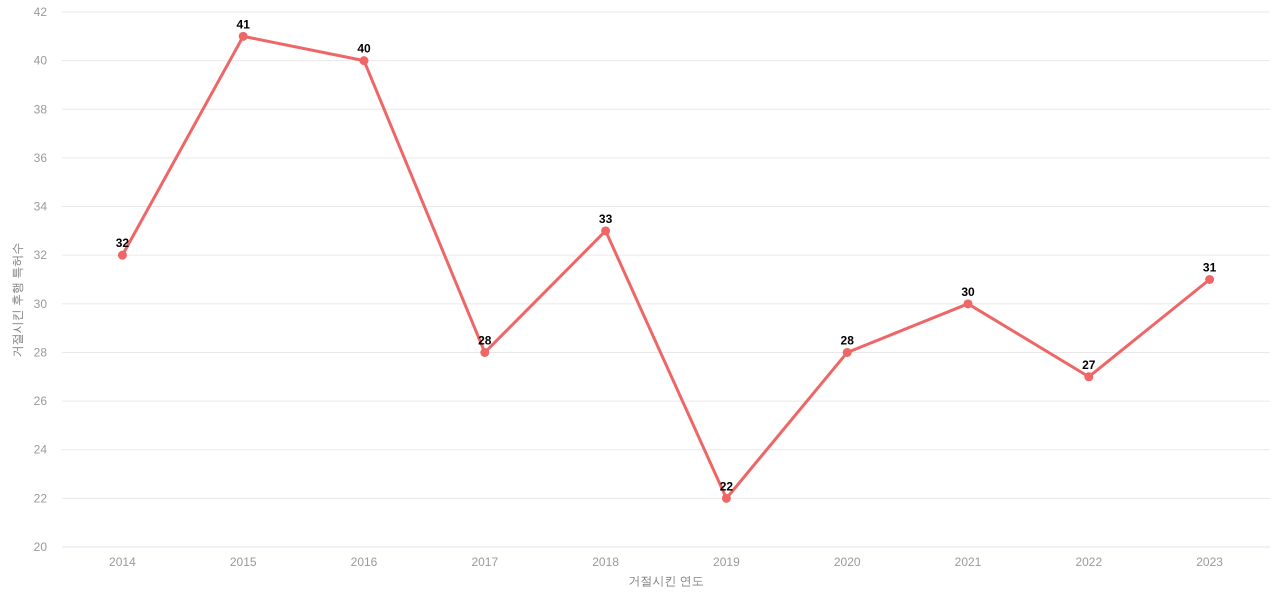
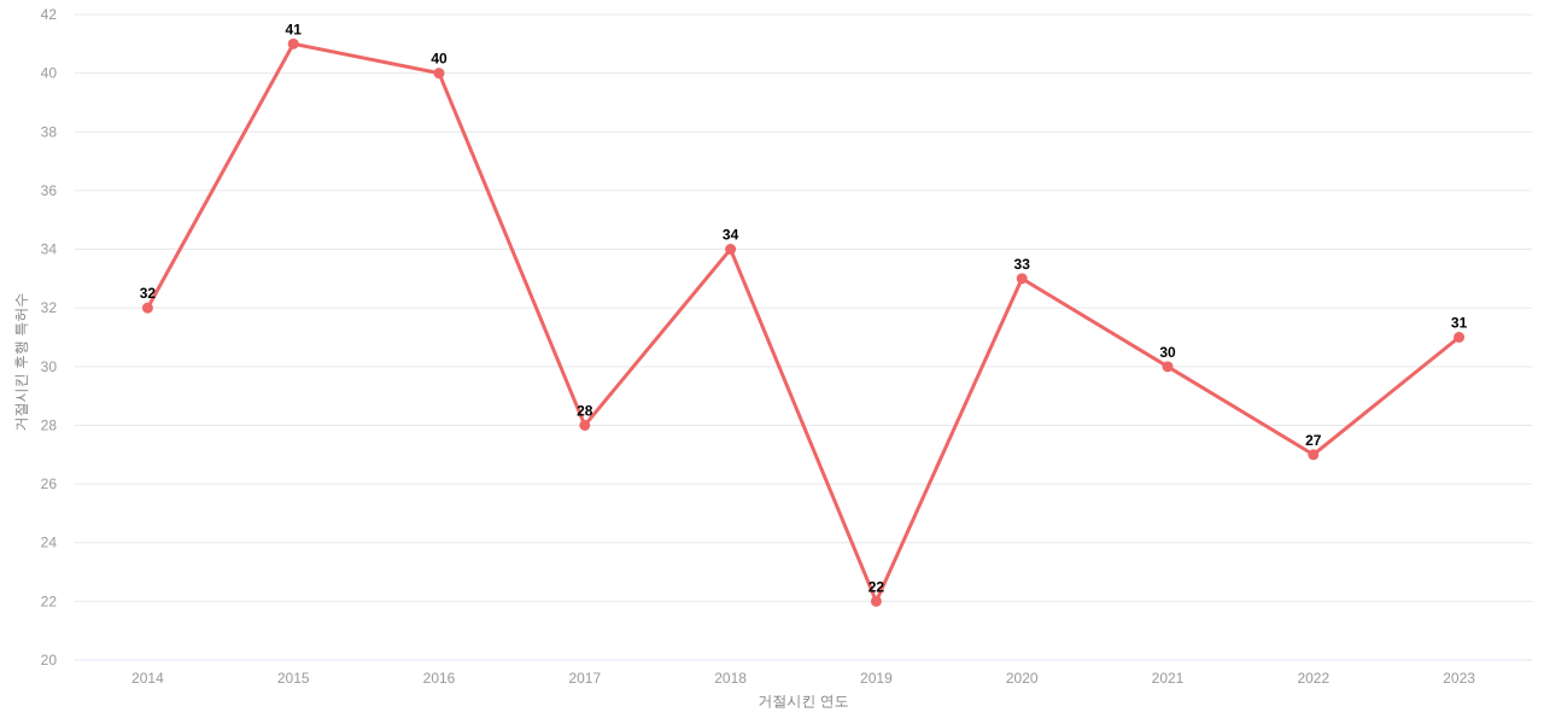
2018: 33 -> 34
2020: 28 -> 33
